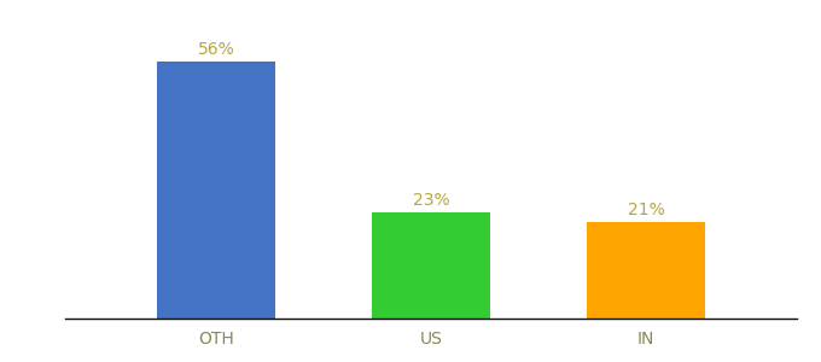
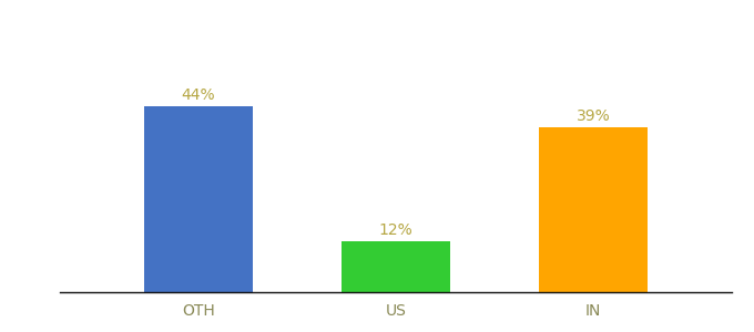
OTH: 56% -> 44%
US: 23% -> 12%
IN: 21% -> 39%
